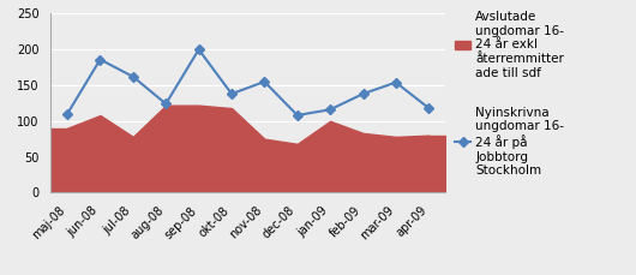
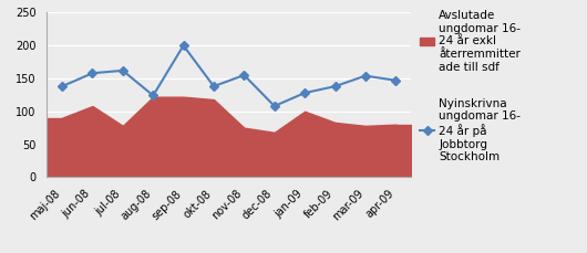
Nyinskrivna ungdomar 16- 24 år på Jobbtorg Stockholm/maj-08: 110 -> 138
Nyinskrivna ungdomar 16- 24 år på Jobbtorg Stockholm/jun-08: 186 -> 158
Nyinskrivna ungdomar 16- 24 år på Jobbtorg Stockholm/jan-09: 116 -> 128
Nyinskrivna ungdomar 16- 24 år på Jobbtorg Stockholm/apr-09: 118 -> 147
